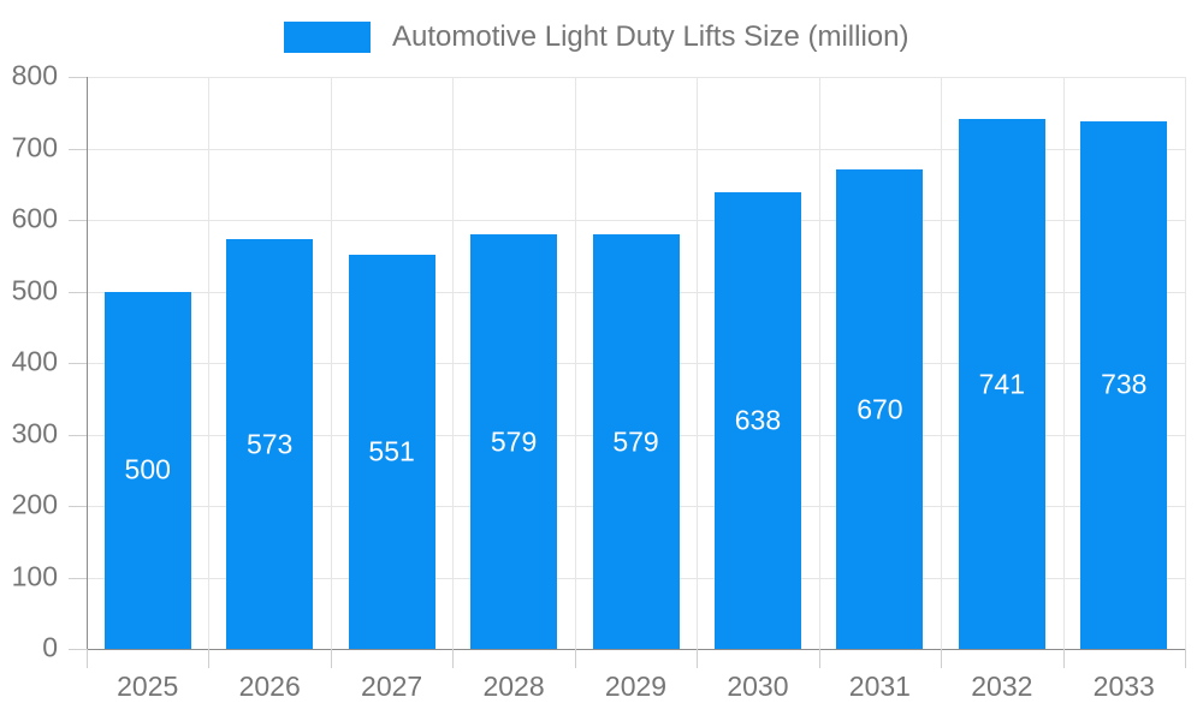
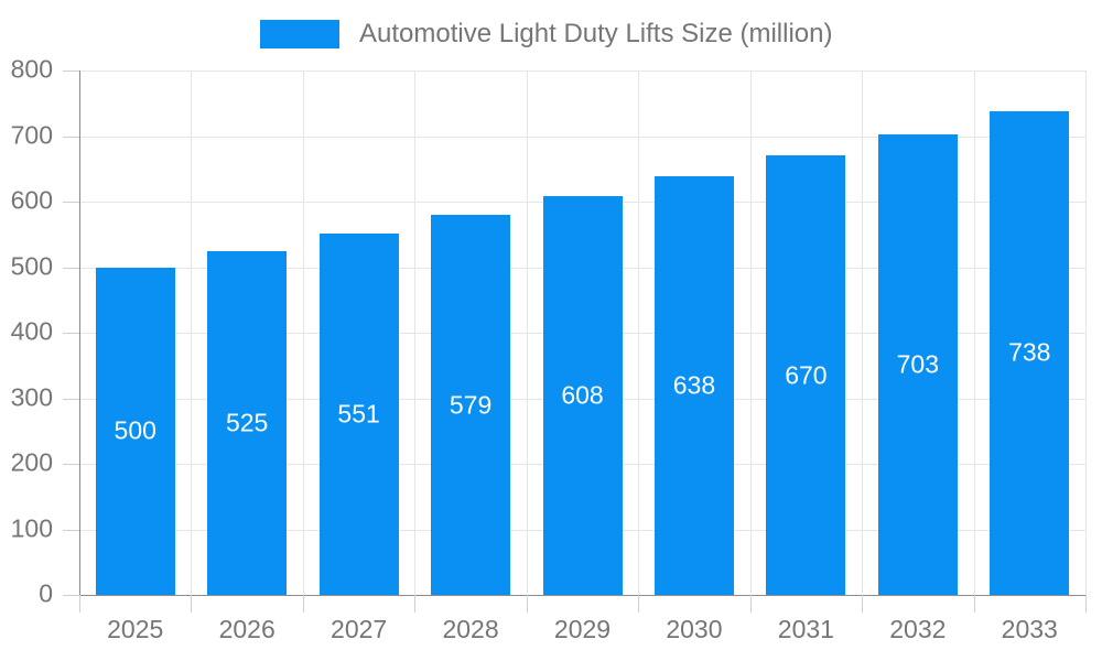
2026: 573 -> 525
2029: 579 -> 608
2032: 741 -> 703
